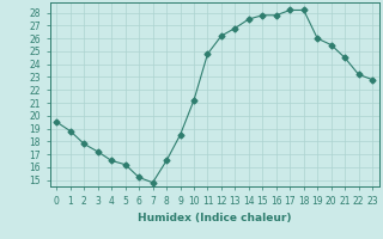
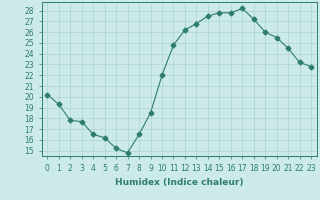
0: 19.5 -> 20.2
1: 18.8 -> 19.3
3: 17.2 -> 17.7
10: 21.2 -> 22.0
18: 28.2 -> 27.2
